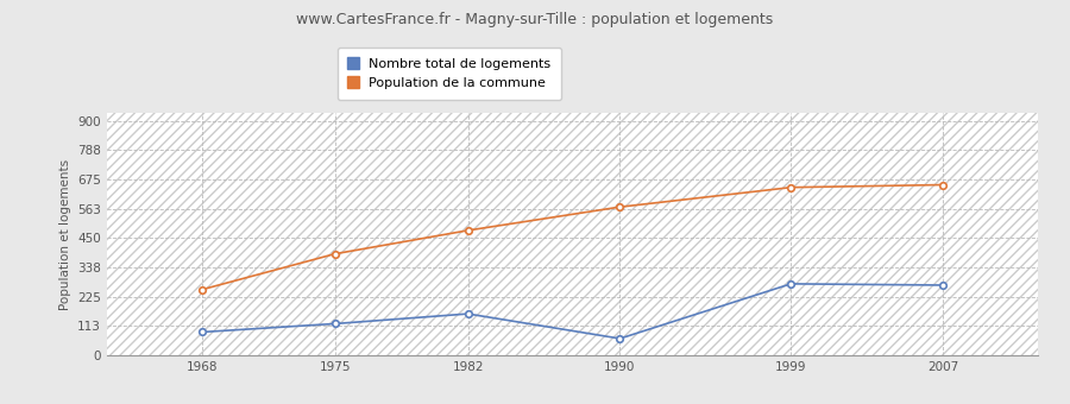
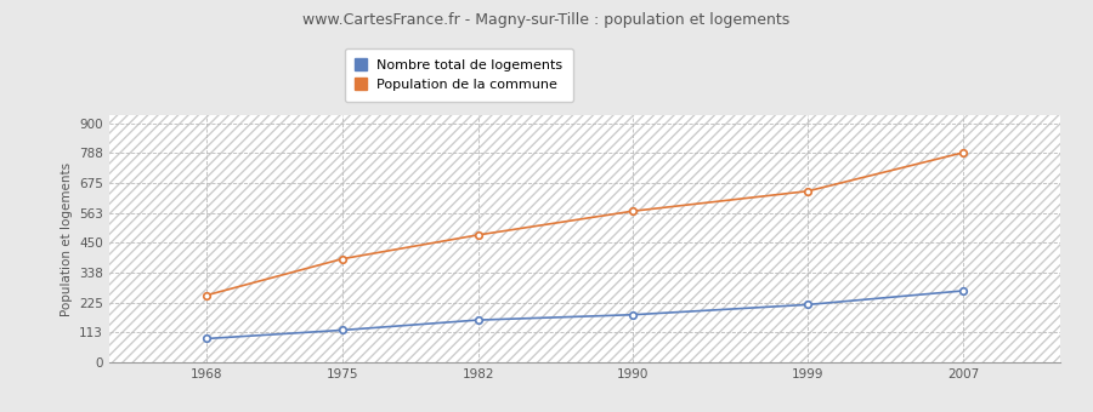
Nombre total de logements/1990: 65 -> 180
Nombre total de logements/1999: 275 -> 218
Population de la commune/2007: 655 -> 790
